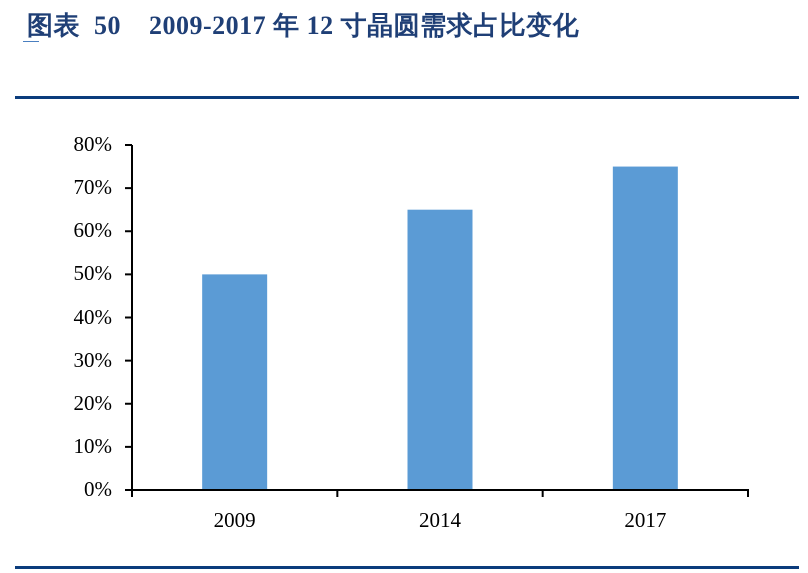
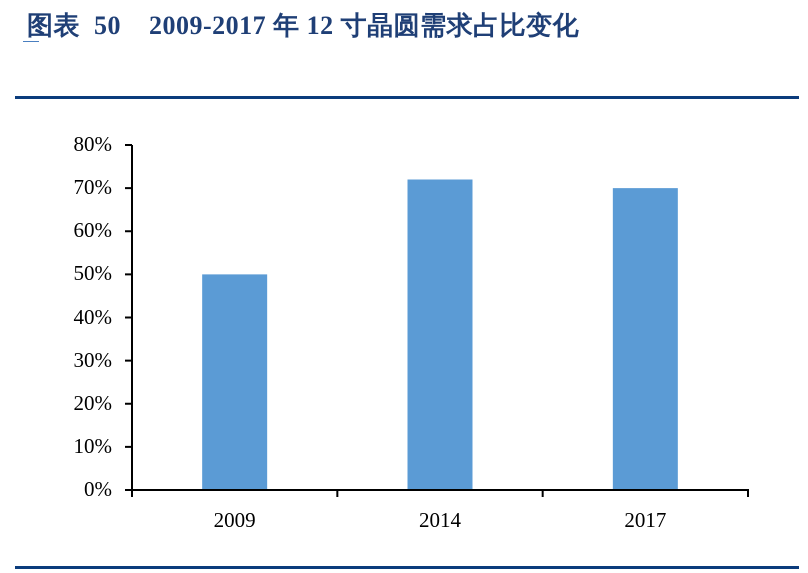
2014: 65% -> 72%
2017: 75% -> 70%
